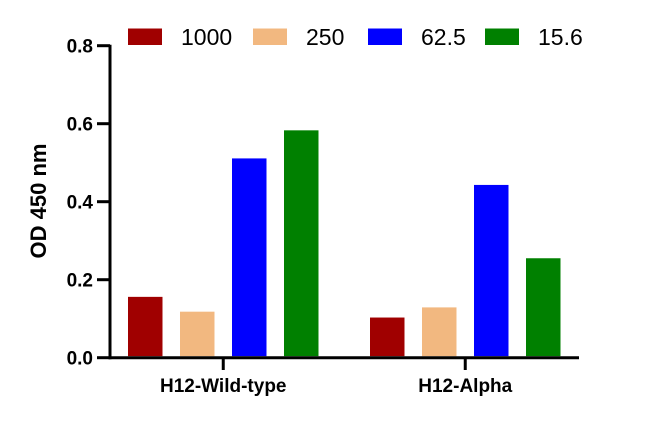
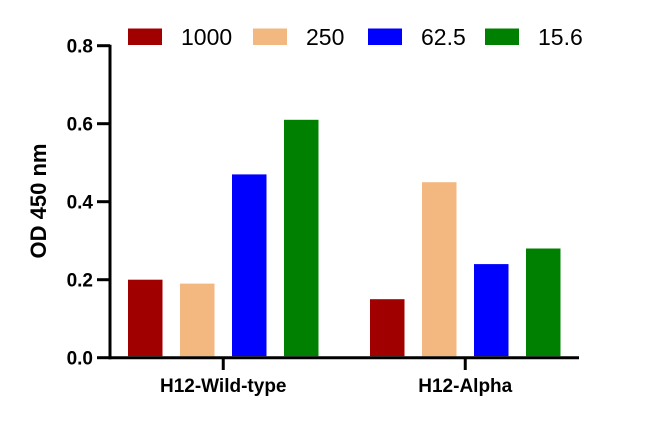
1000/H12-Wild-type: 0.16 -> 0.20
250/H12-Wild-type: 0.12 -> 0.19
62.5/H12-Wild-type: 0.51 -> 0.47
15.6/H12-Wild-type: 0.58 -> 0.61
1000/H12-Alpha: 0.10 -> 0.15
250/H12-Alpha: 0.13 -> 0.45
62.5/H12-Alpha: 0.44 -> 0.24
15.6/H12-Alpha: 0.26 -> 0.28
